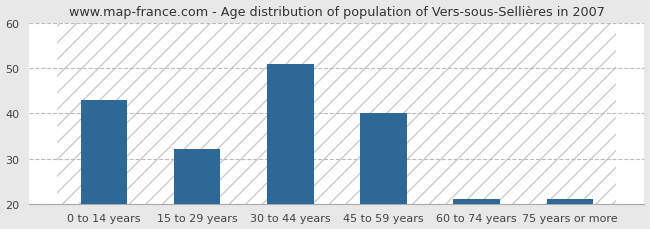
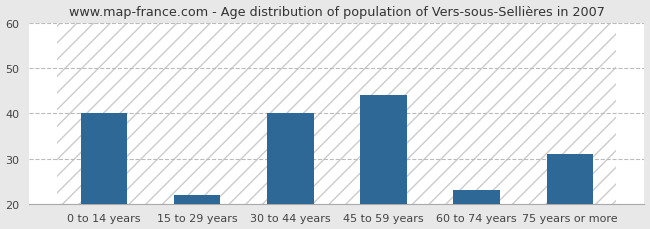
0 to 14 years: 43 -> 40
15 to 29 years: 32 -> 22
30 to 44 years: 51 -> 40
45 to 59 years: 40 -> 44
60 to 74 years: 21 -> 23
75 years or more: 21 -> 31
